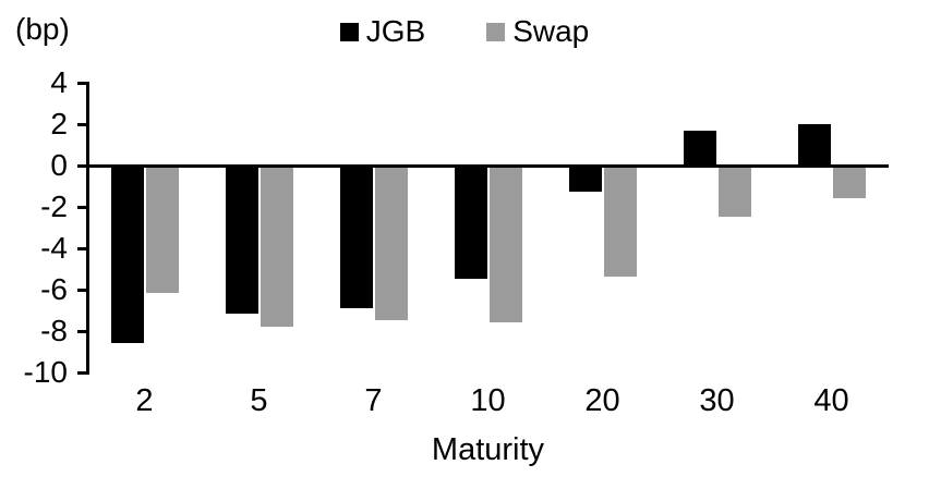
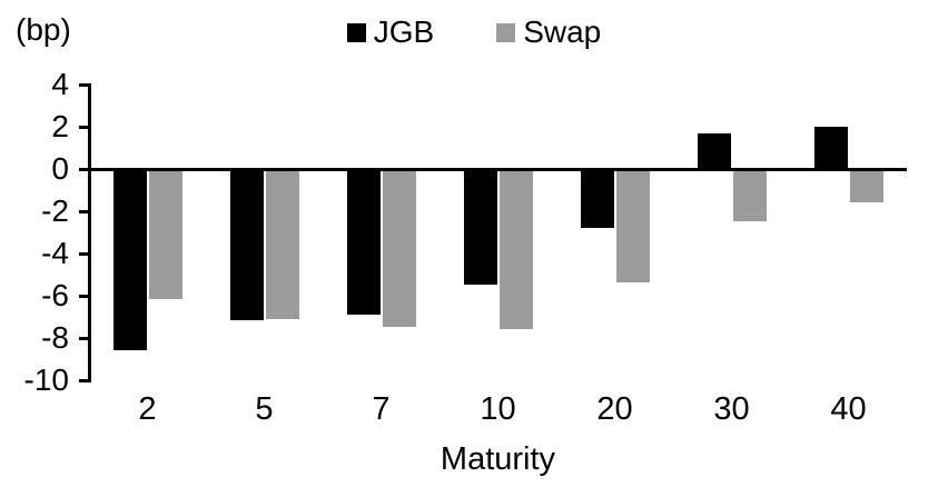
Swap/5: -7.7 -> -7.0
JGB/20: -1.2 -> -2.7
